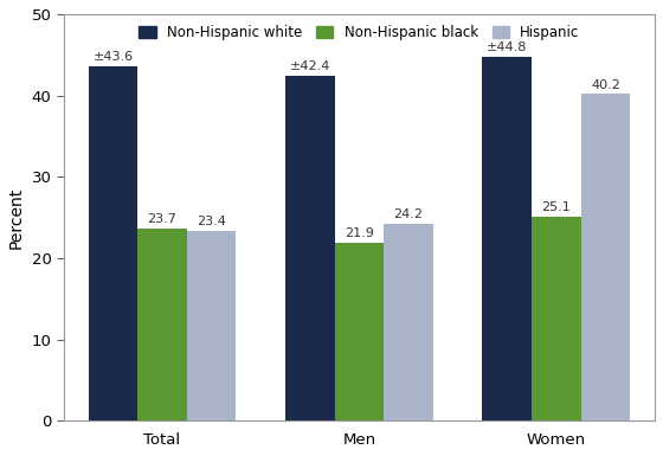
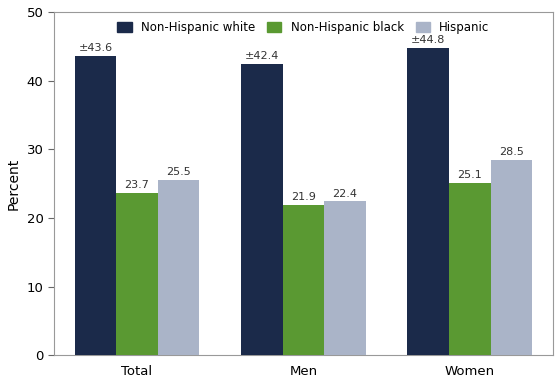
Hispanic/Total: 23.4 -> 25.5
Hispanic/Men: 24.2 -> 22.4
Hispanic/Women: 40.2 -> 28.5
